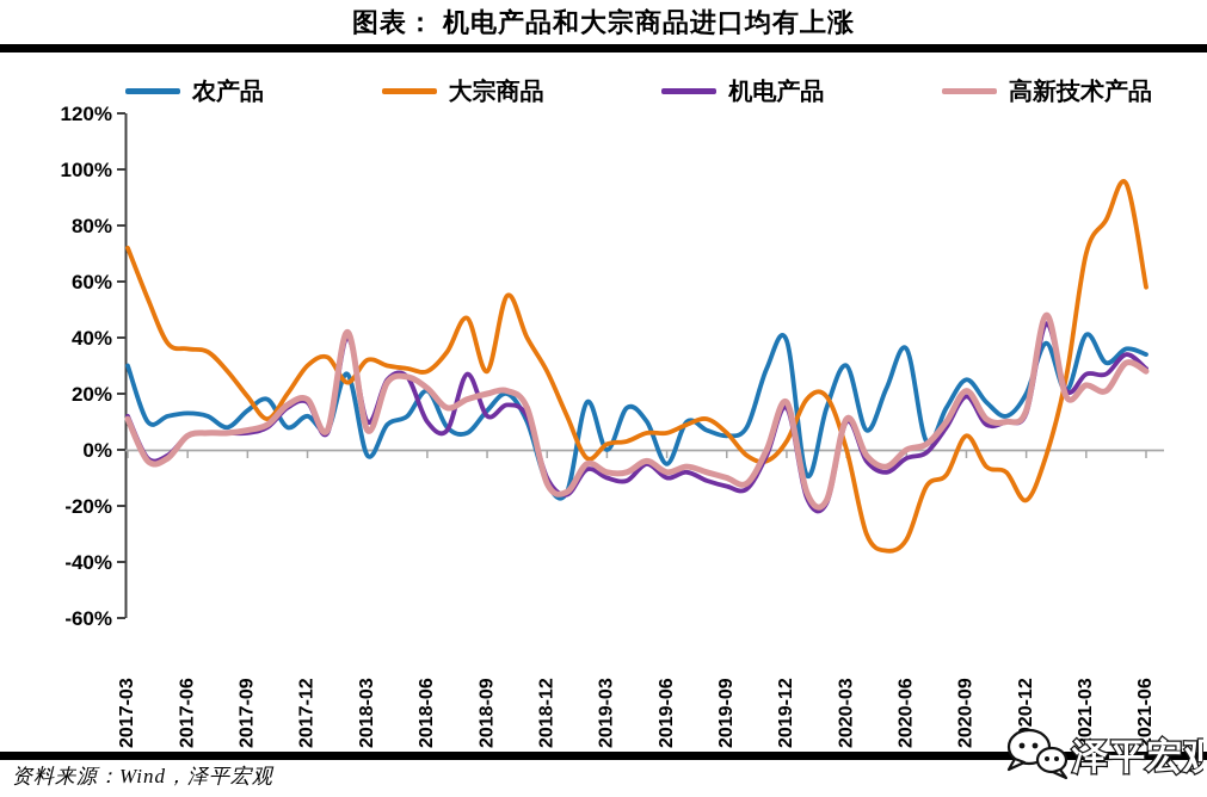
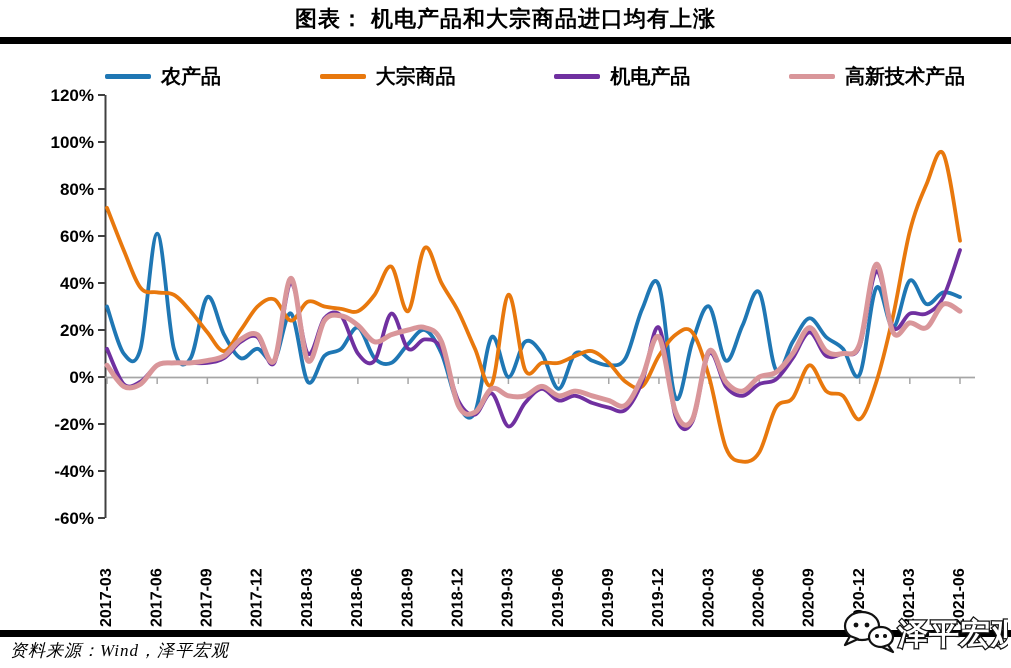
高新技术产品/2017-03: 11% -> 5%
农产品/2017-06: 13% -> 61%
农产品/2017-09: 14% -> 34%
大宗商品/2019-03: 2% -> 35%
机电产品/2019-03: -10% -> -21%
大宗商品/2019-12: 3% -> 9%
机电产品/2019-12: 15% -> 21%
农产品/2020-12: 20% -> 1%
大宗商品/2021-03: 70% -> 62%
机电产品/2021-06: 29% -> 54%
